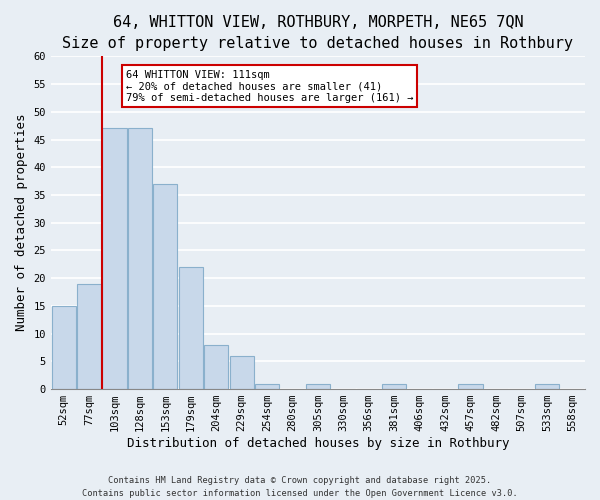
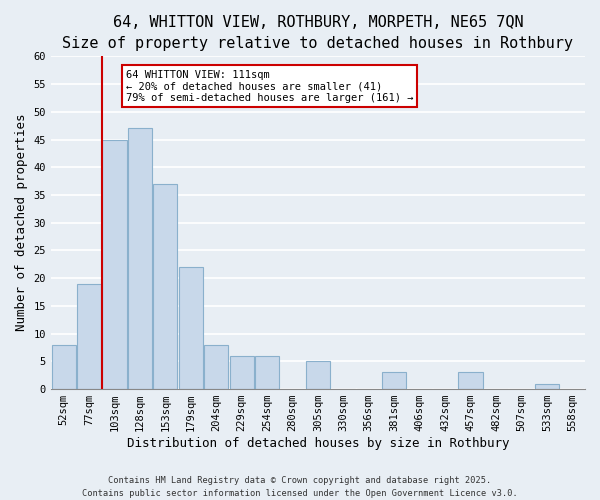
52sqm: 15 -> 8
103sqm: 47 -> 45
254sqm: 1 -> 6
305sqm: 1 -> 5
381sqm: 1 -> 3
457sqm: 1 -> 3
